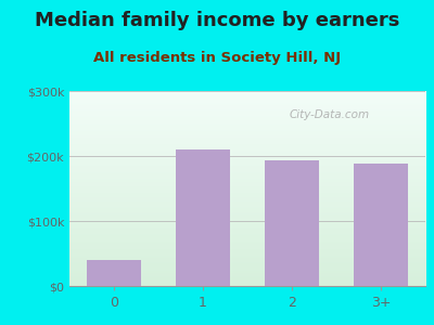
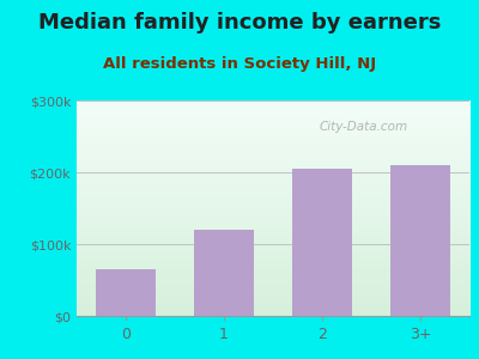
0: $40k -> $65k
1: $210k -> $120k
2: $194k -> $205k
3+: $188k -> $210k
